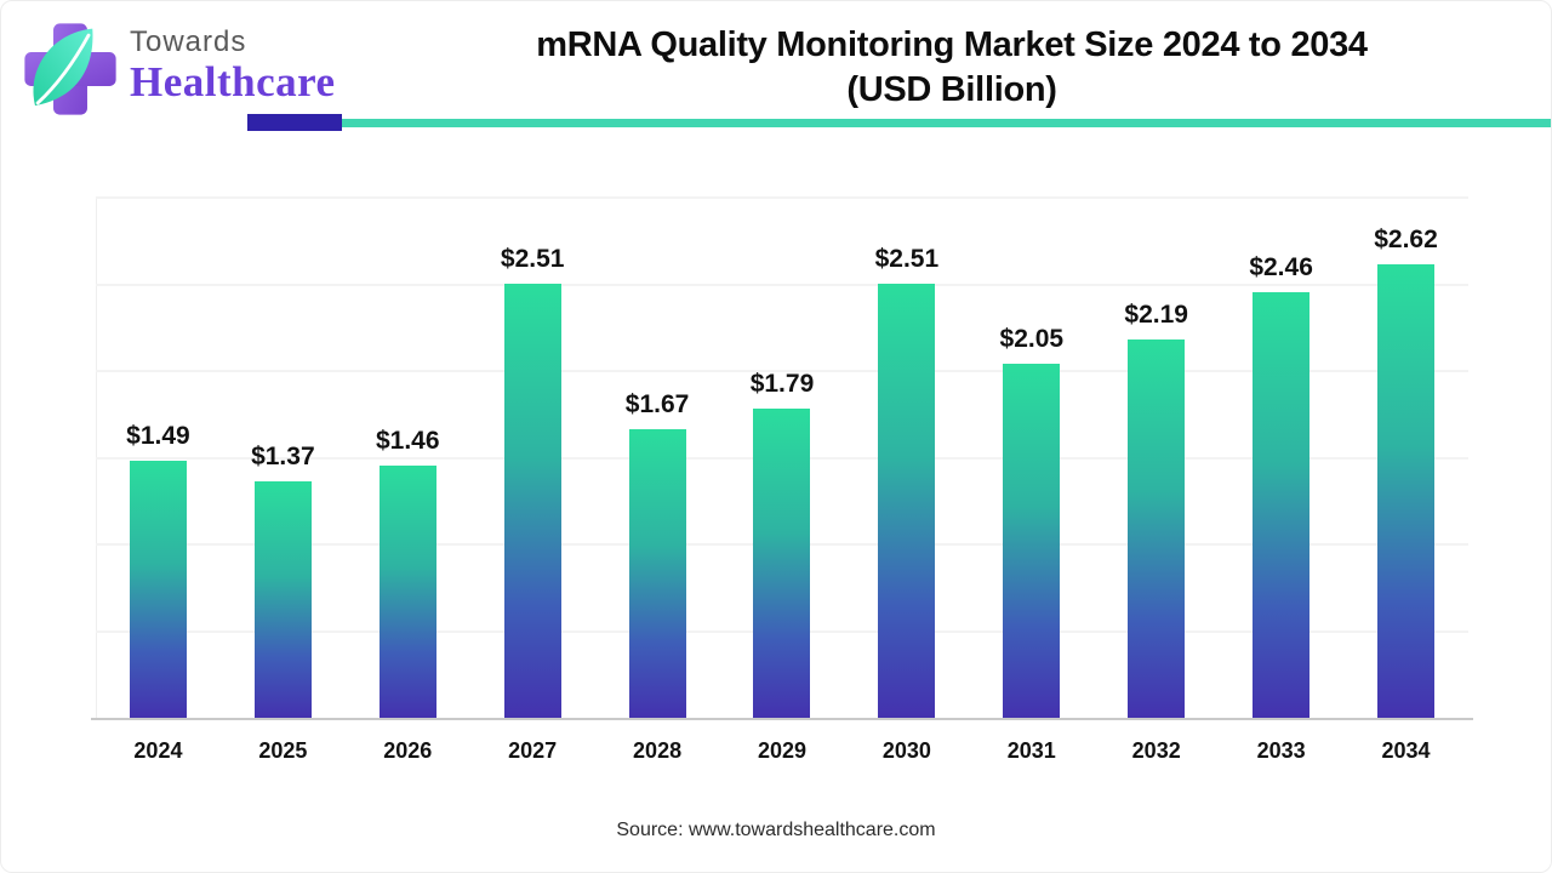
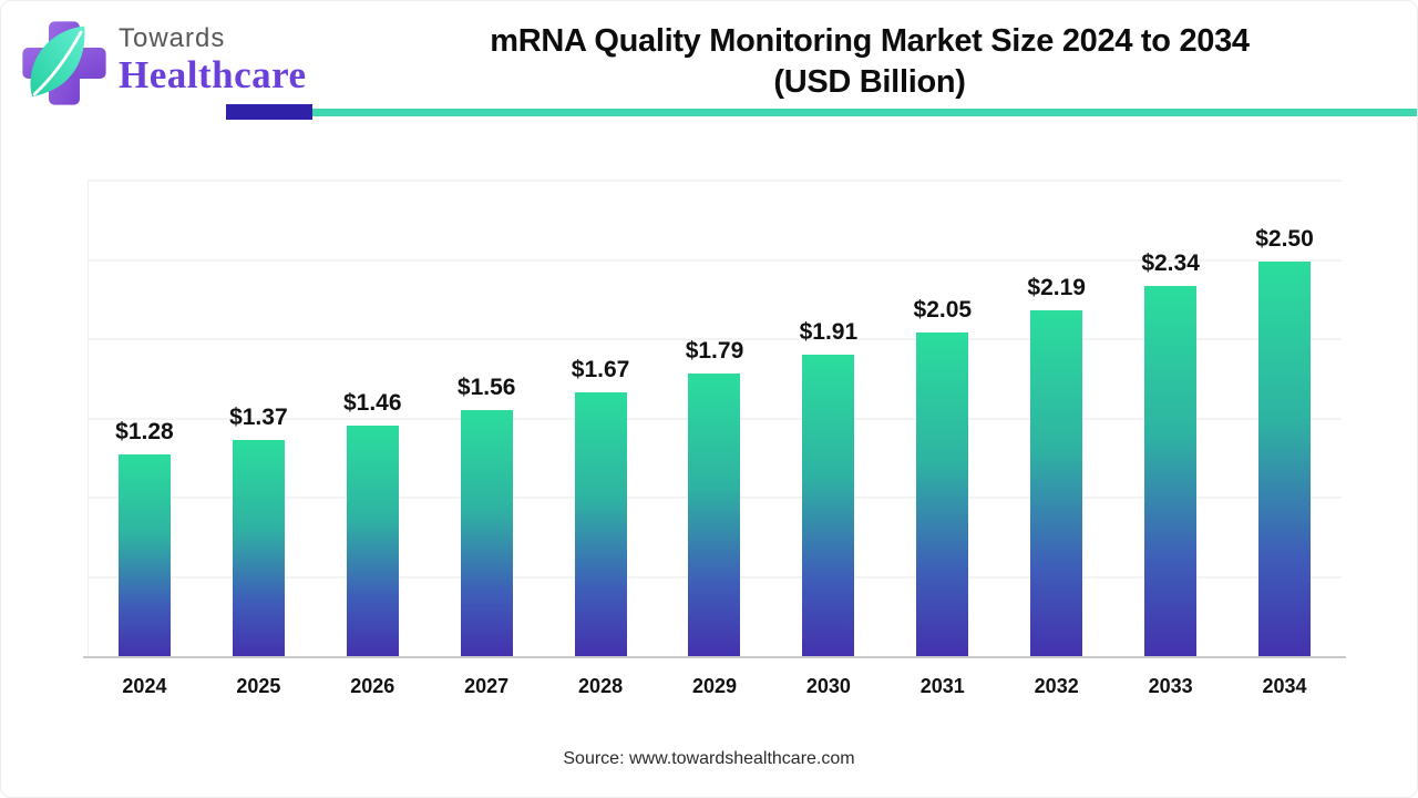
2024: $1.49 -> $1.28
2027: $2.51 -> $1.56
2030: $2.51 -> $1.91
2033: $2.46 -> $2.34
2034: $2.62 -> $2.50
